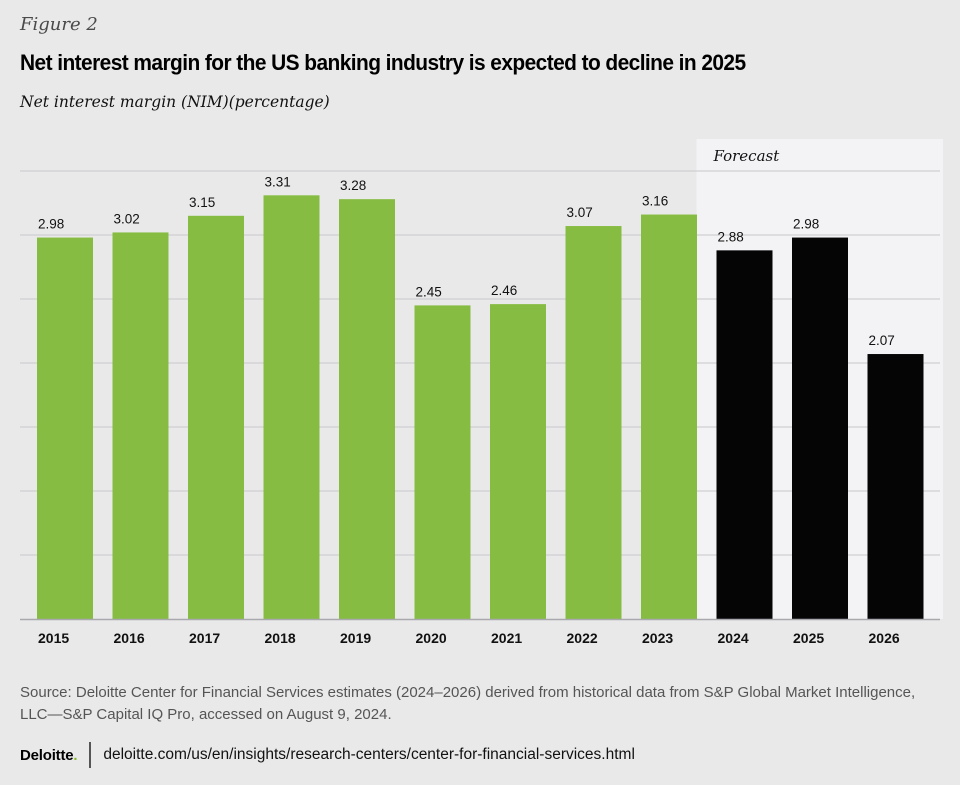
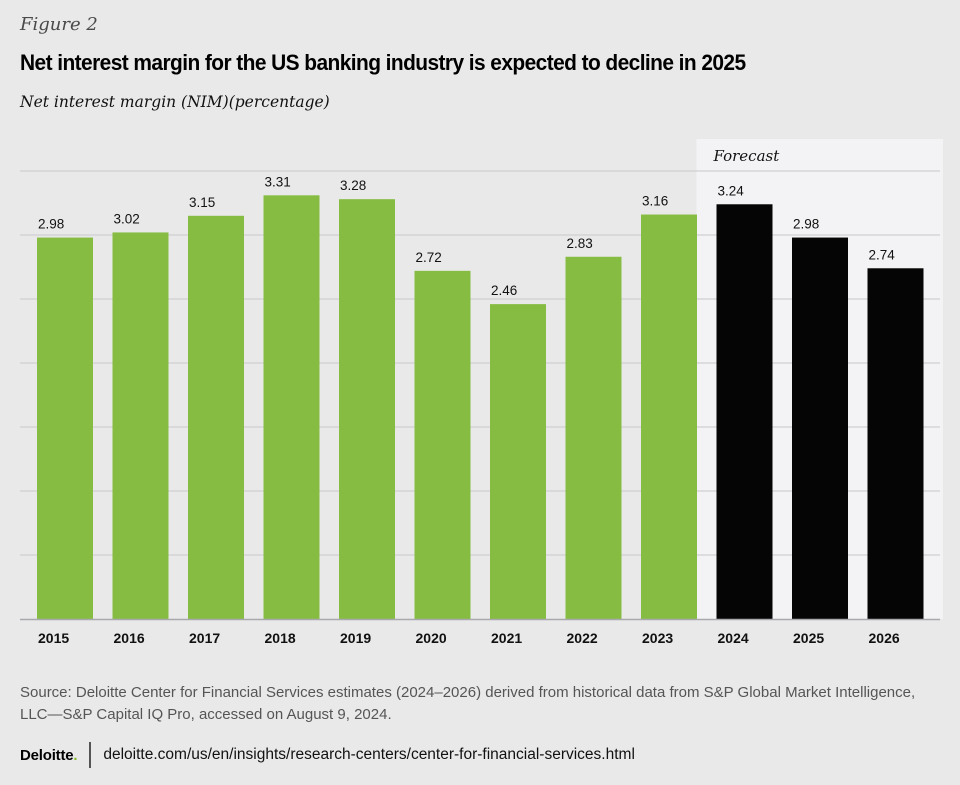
2020: 2.45 -> 2.72
2022: 3.07 -> 2.83
2024: 2.88 -> 3.24
2026: 2.07 -> 2.74
